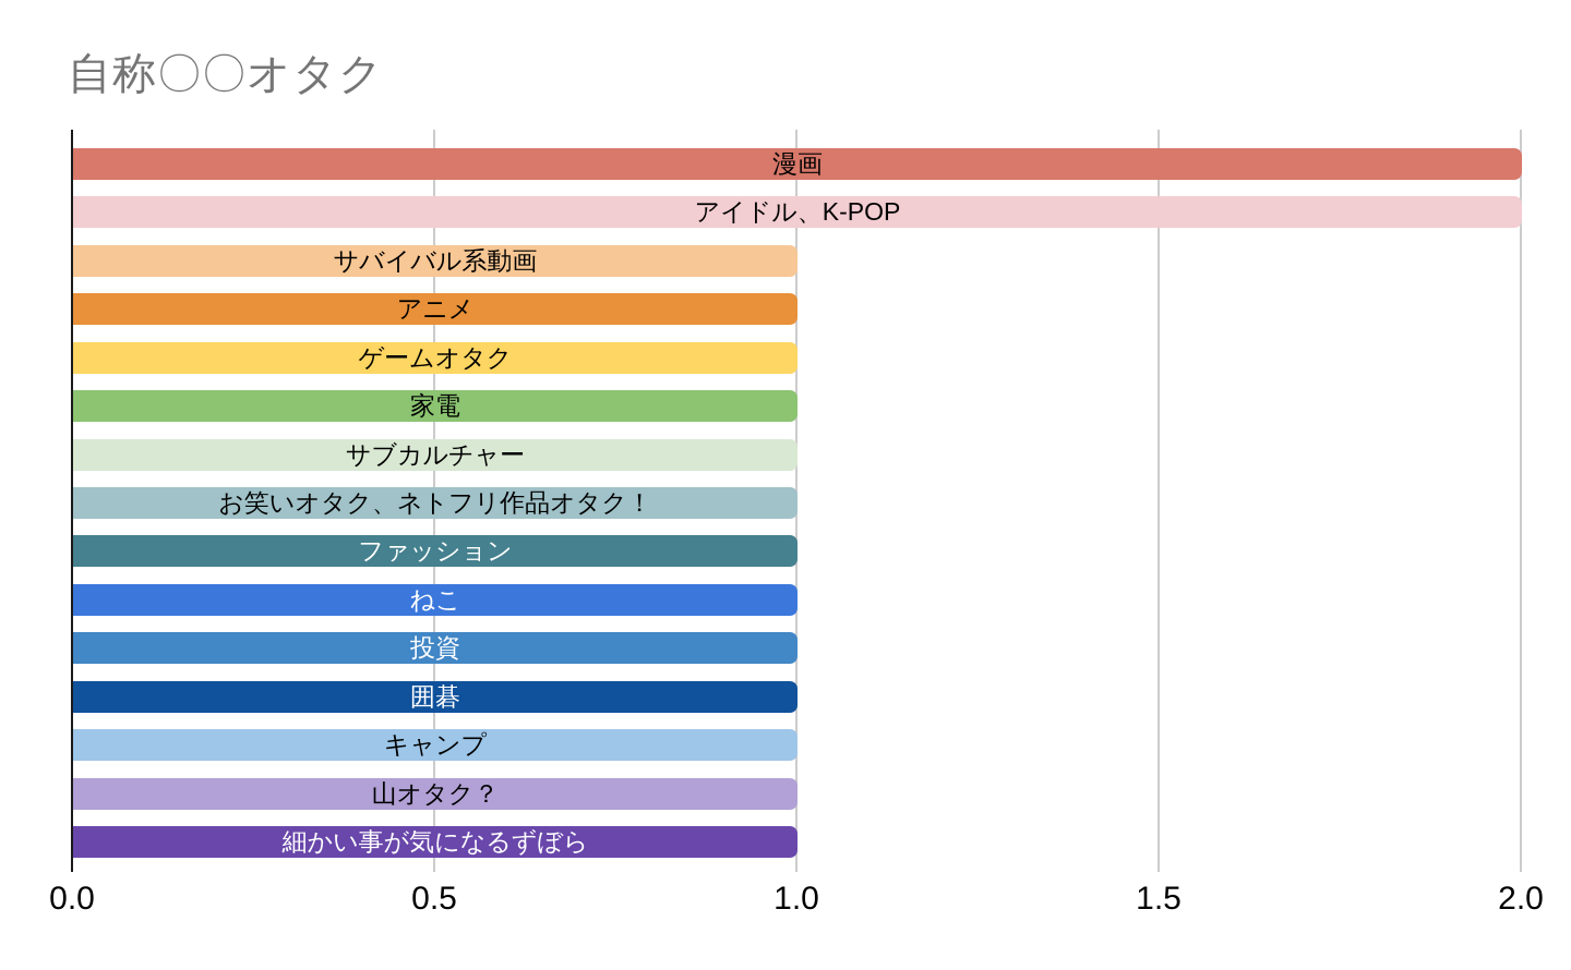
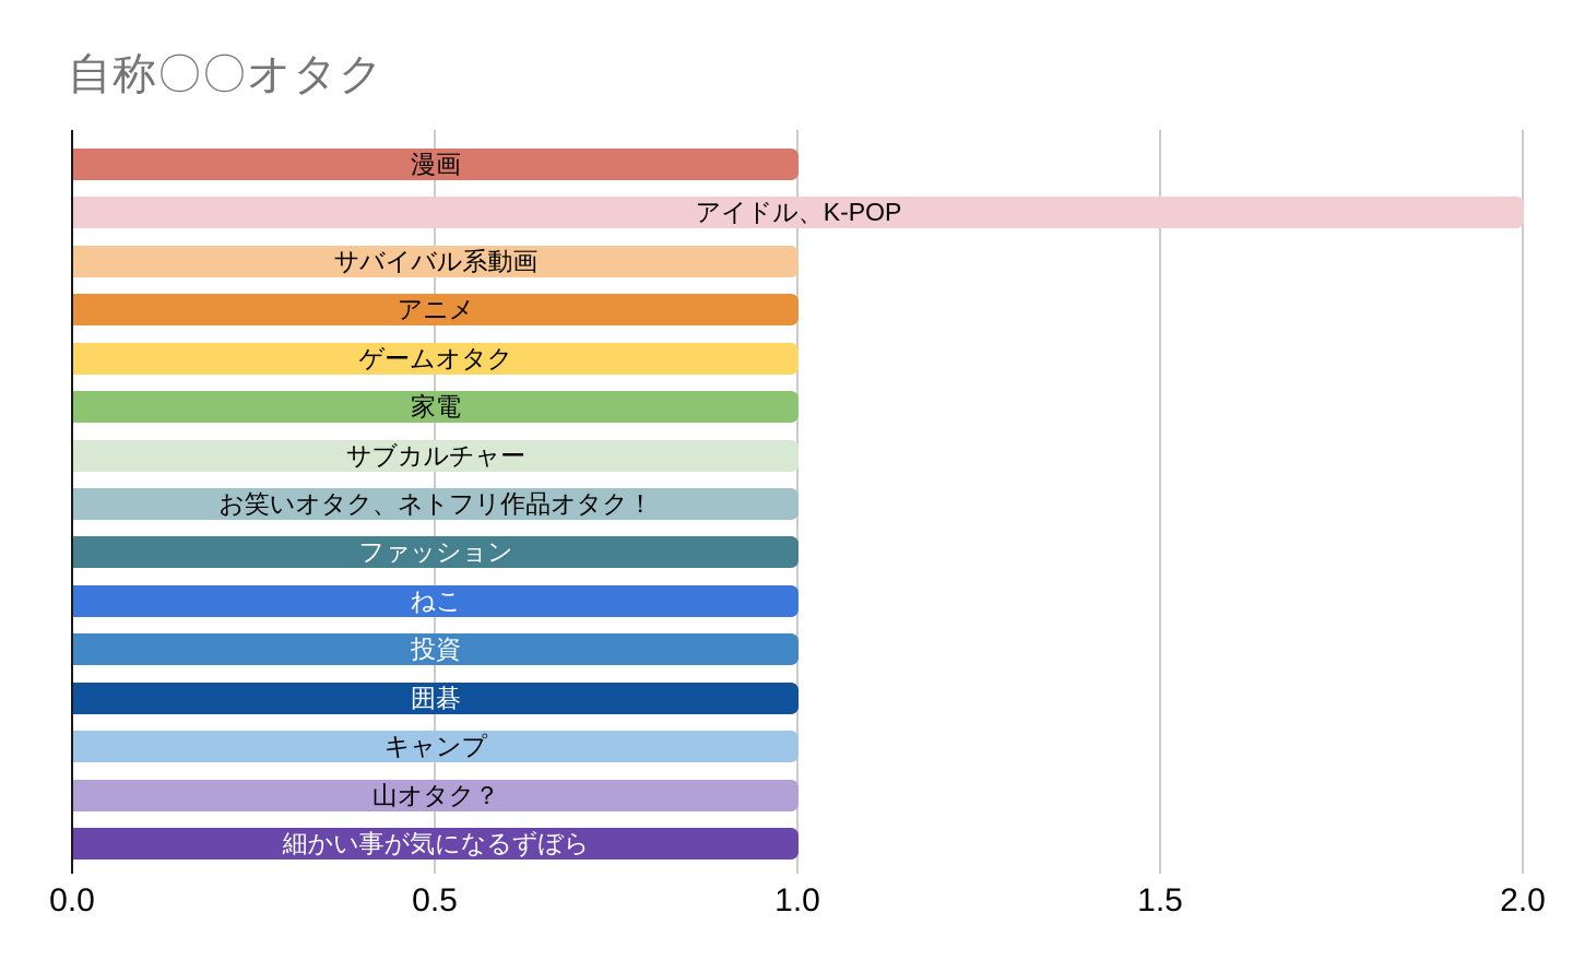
漫画: 2 -> 1
